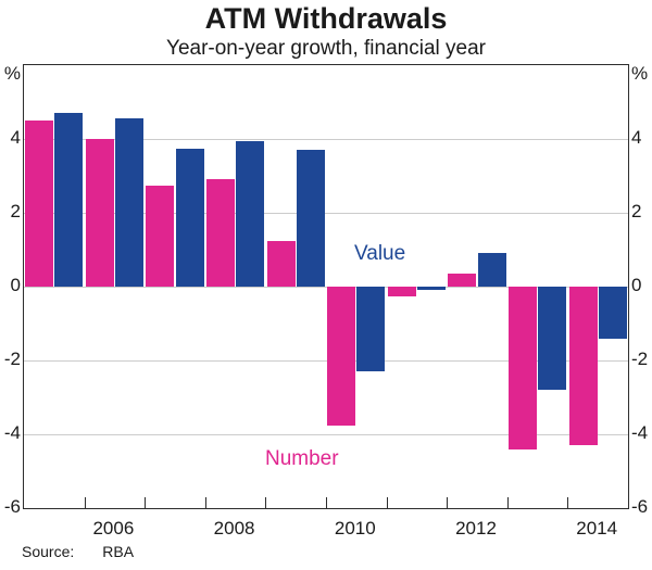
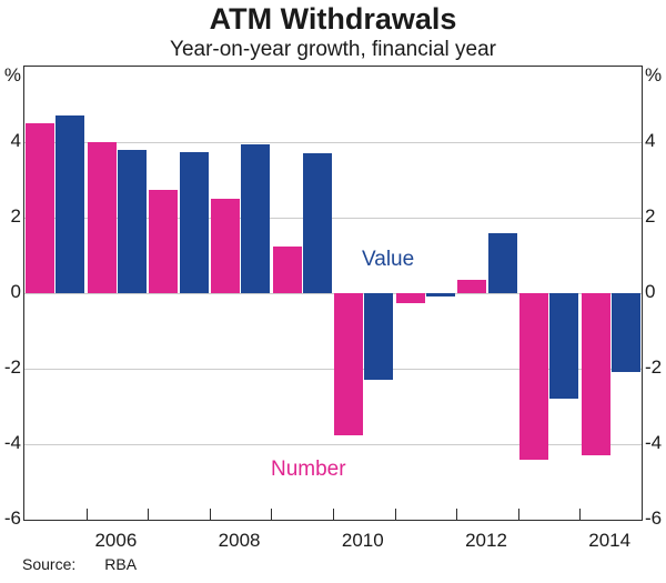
Value/2006: 4.5 -> 3.8
Number/2008: 2.9 -> 2.5
Value/2012: 0.9 -> 1.6
Value/2014: -1.4 -> -2.1
